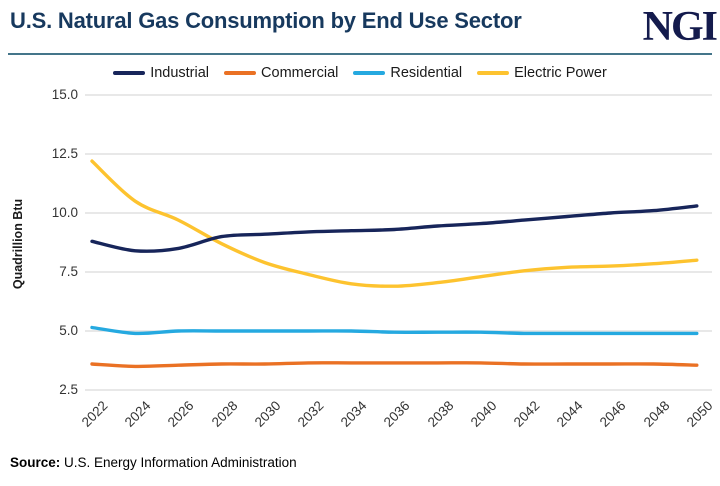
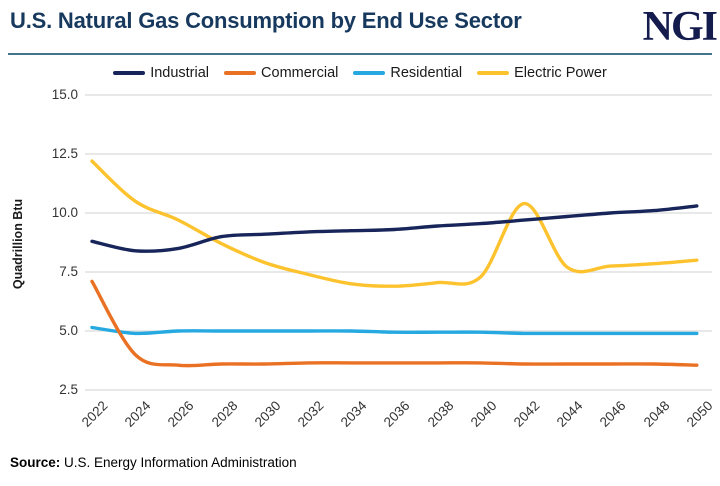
Commercial/2022: 3.6 -> 7.1
Commercial/2024: 3.5 -> 4.0
Electric Power/2042: 7.5 -> 10.4
